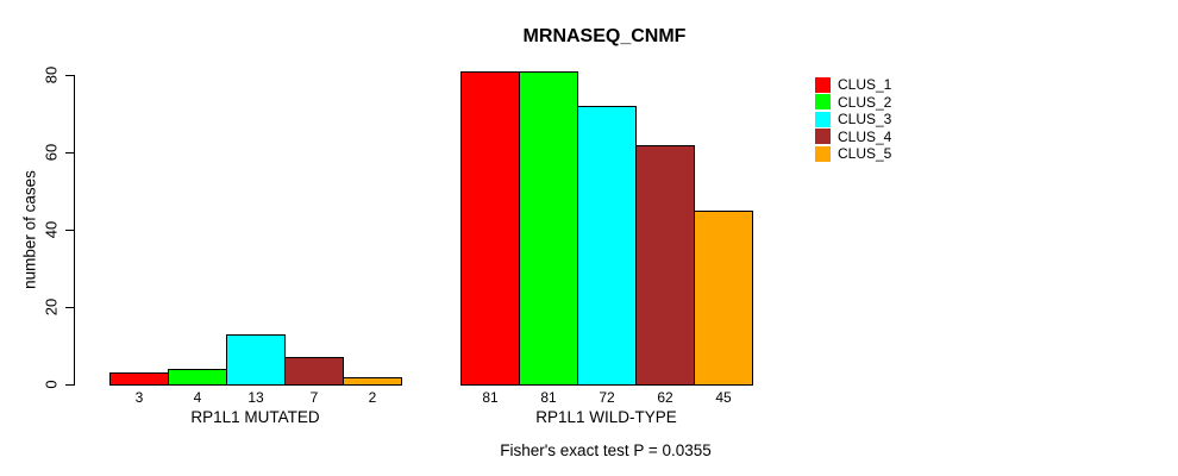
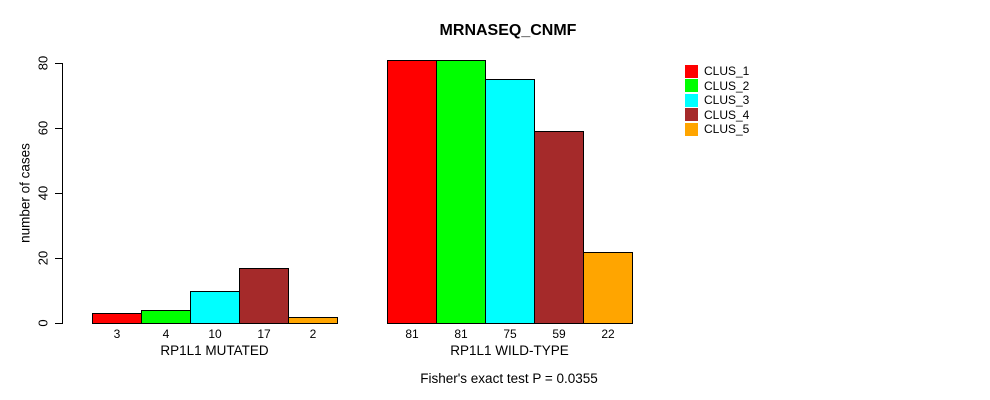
CLUS_3/RP1L1 MUTATED: 13 -> 10
CLUS_4/RP1L1 MUTATED: 7 -> 17
CLUS_3/RP1L1 WILD-TYPE: 72 -> 75
CLUS_4/RP1L1 WILD-TYPE: 62 -> 59
CLUS_5/RP1L1 WILD-TYPE: 45 -> 22
